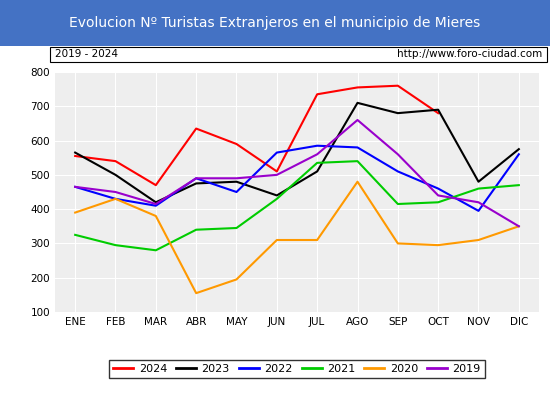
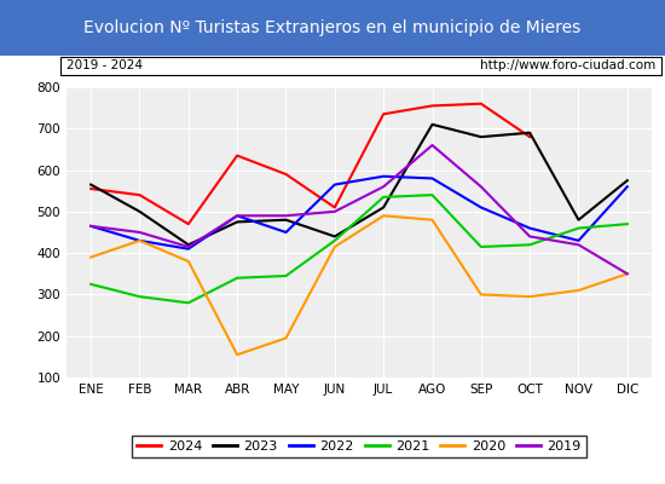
2020/JUN: 310 -> 415
2020/JUL: 310 -> 490
2022/NOV: 395 -> 430
